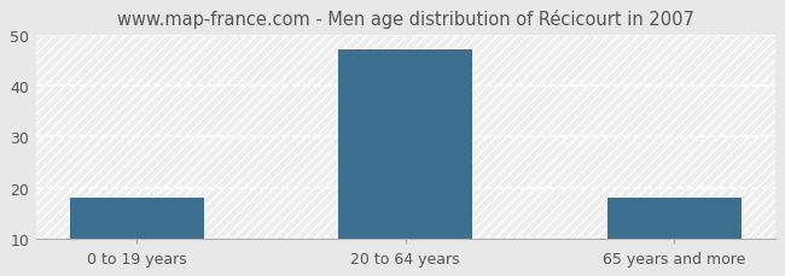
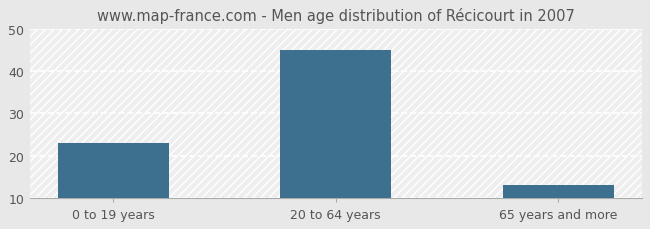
0 to 19 years: 18 -> 23
20 to 64 years: 47 -> 45
65 years and more: 18 -> 13
